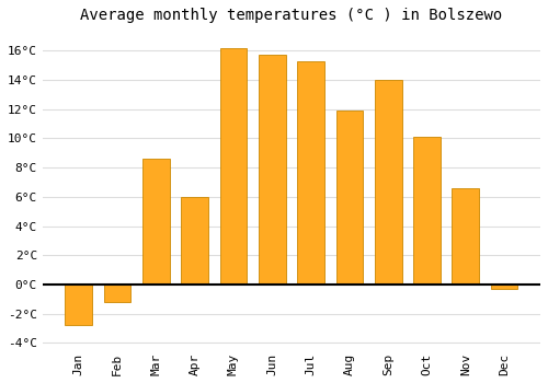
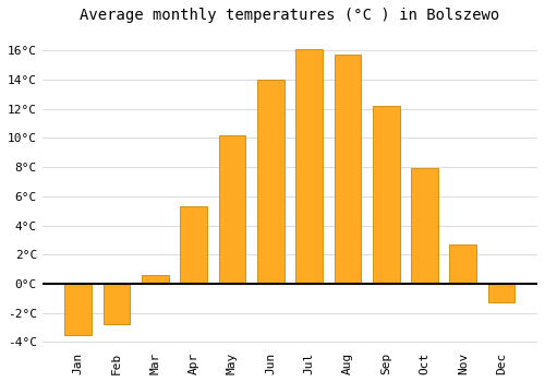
Jan: -2.8°C -> -3.5°C
Feb: -1.2°C -> -2.8°C
Mar: 8.6°C -> 0.6°C
Apr: 6.0°C -> 5.3°C
May: 16.2°C -> 10.2°C
Jun: 15.7°C -> 14.0°C
Jul: 15.3°C -> 16.1°C
Aug: 11.9°C -> 15.7°C
Sep: 14.0°C -> 12.2°C
Oct: 10.1°C -> 7.9°C
Nov: 6.6°C -> 2.7°C
Dec: -0.3°C -> -1.3°C
